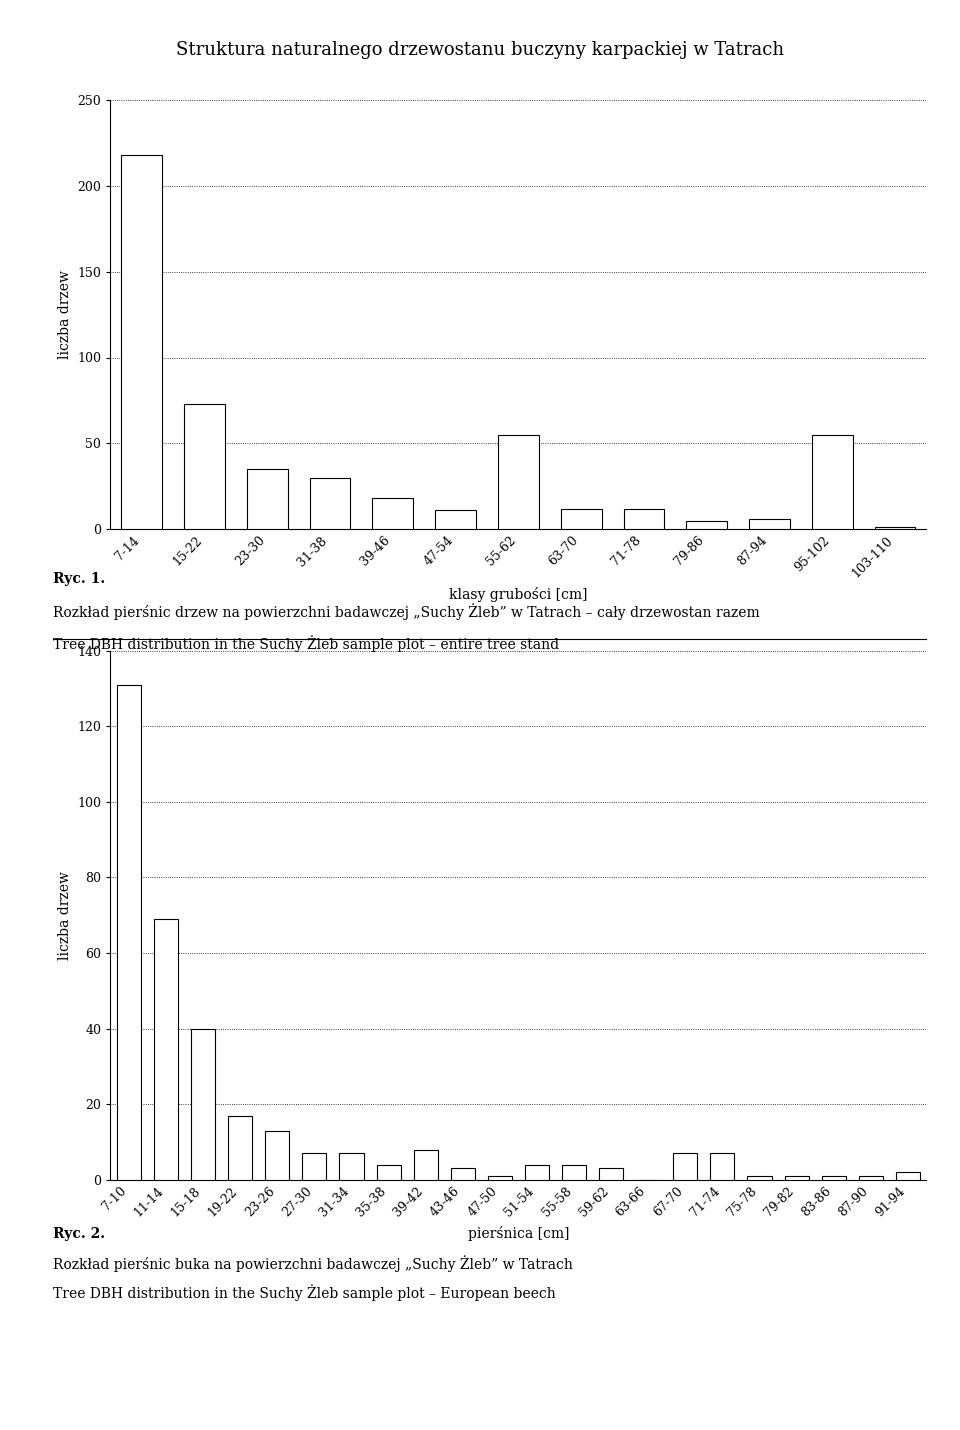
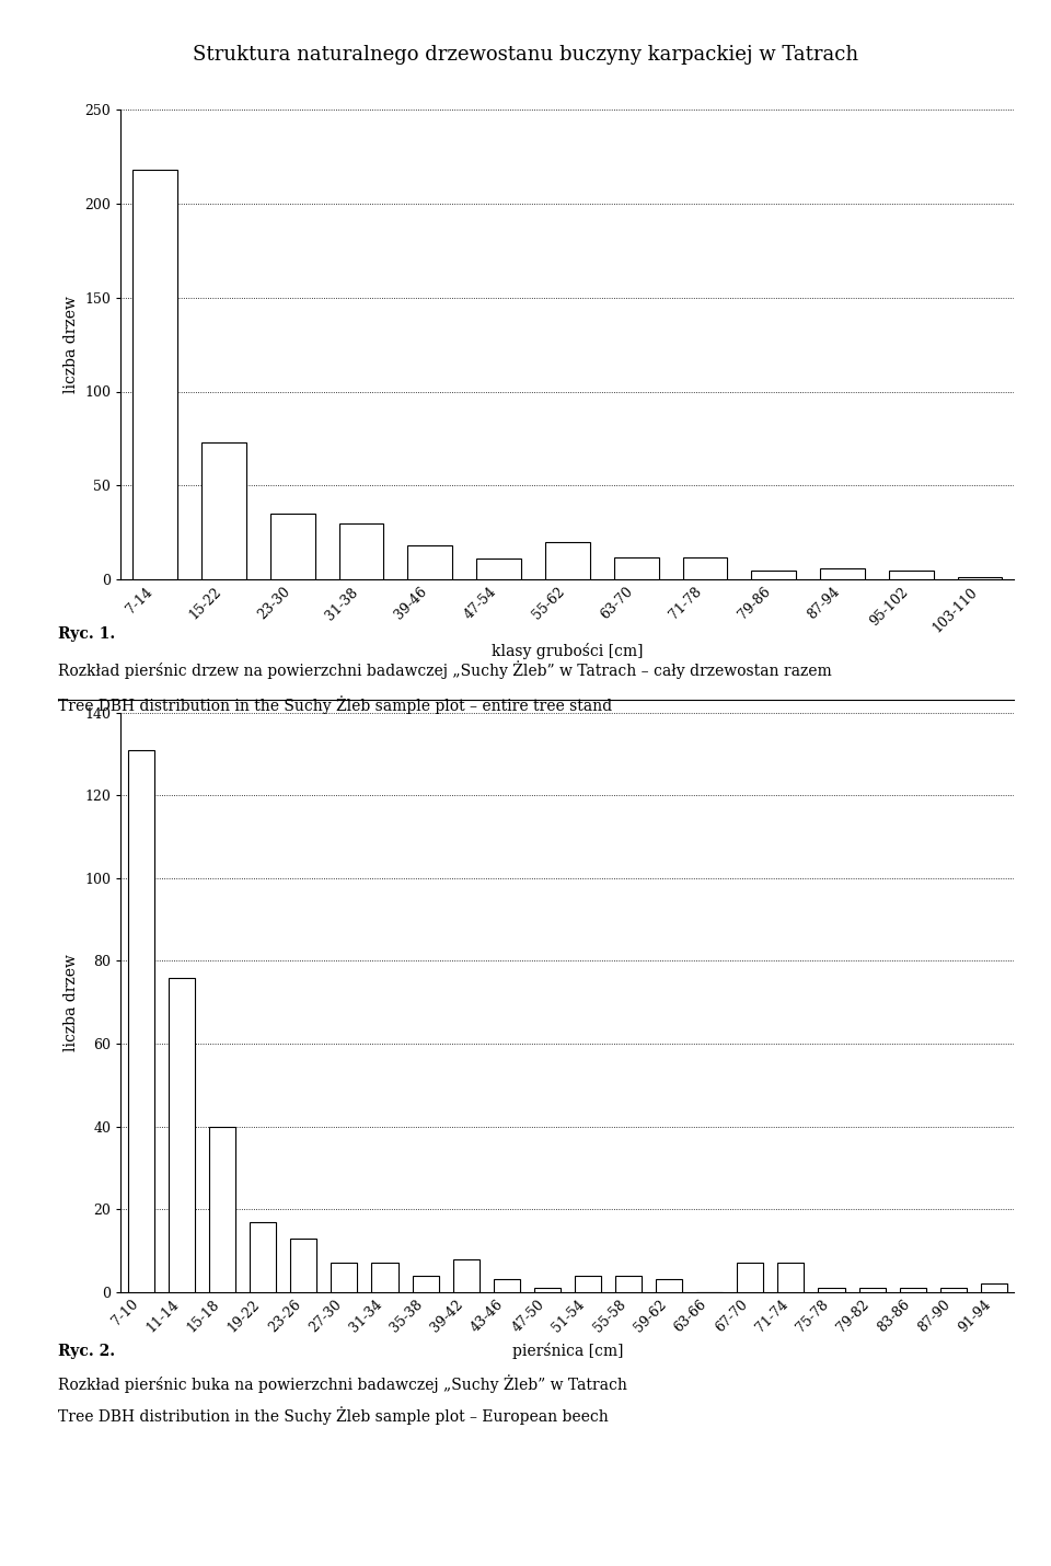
55-62: 55 -> 20
95-102: 55 -> 5
11-14: 69 -> 76
